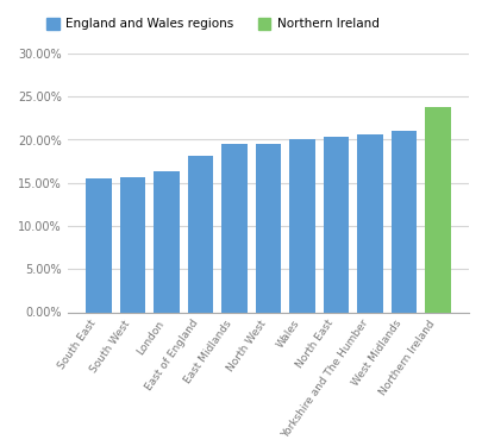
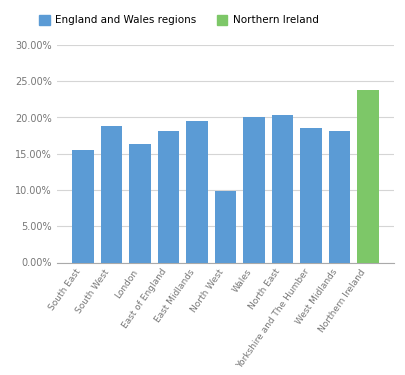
South West: 15.7% -> 18.8%
North West: 19.5% -> 9.8%
Yorkshire and The Humber: 20.6% -> 18.6%
West Midlands: 21.1% -> 18.2%
